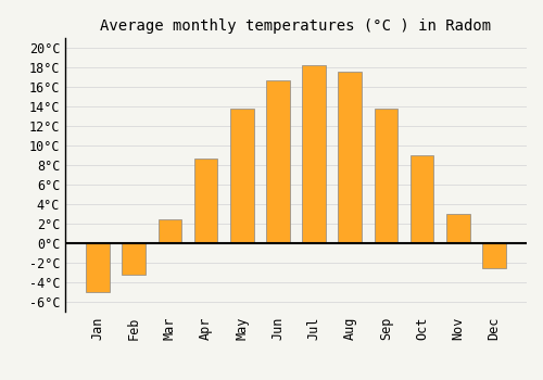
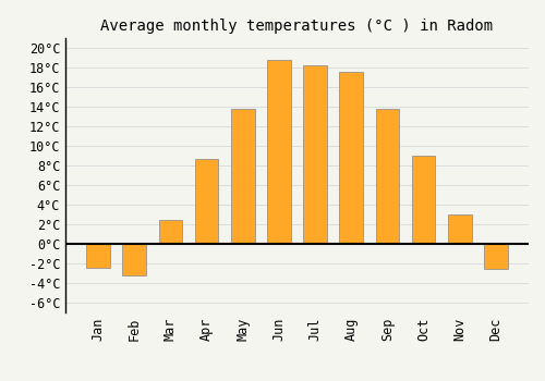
Jan: -5.0°C -> -2.4°C
Jun: 16.7°C -> 18.8°C
